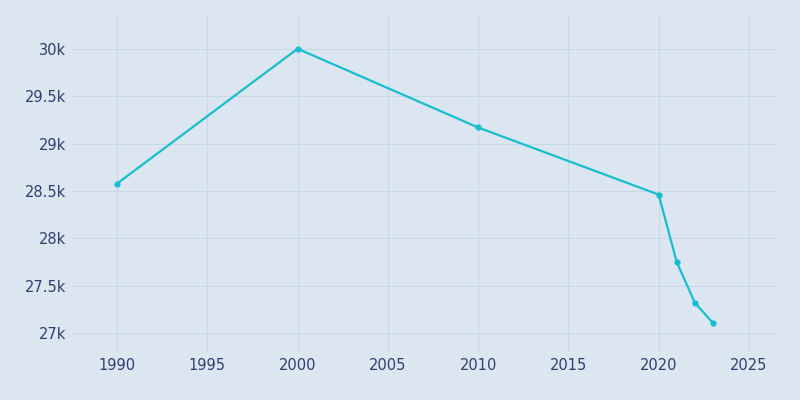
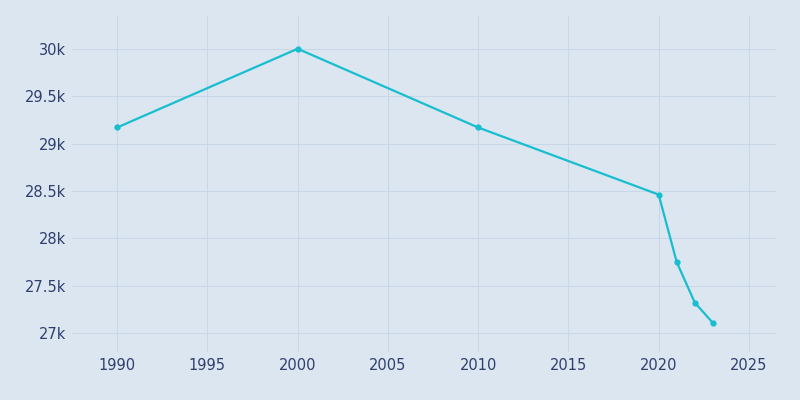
1990: 28.58k -> 29.17k
